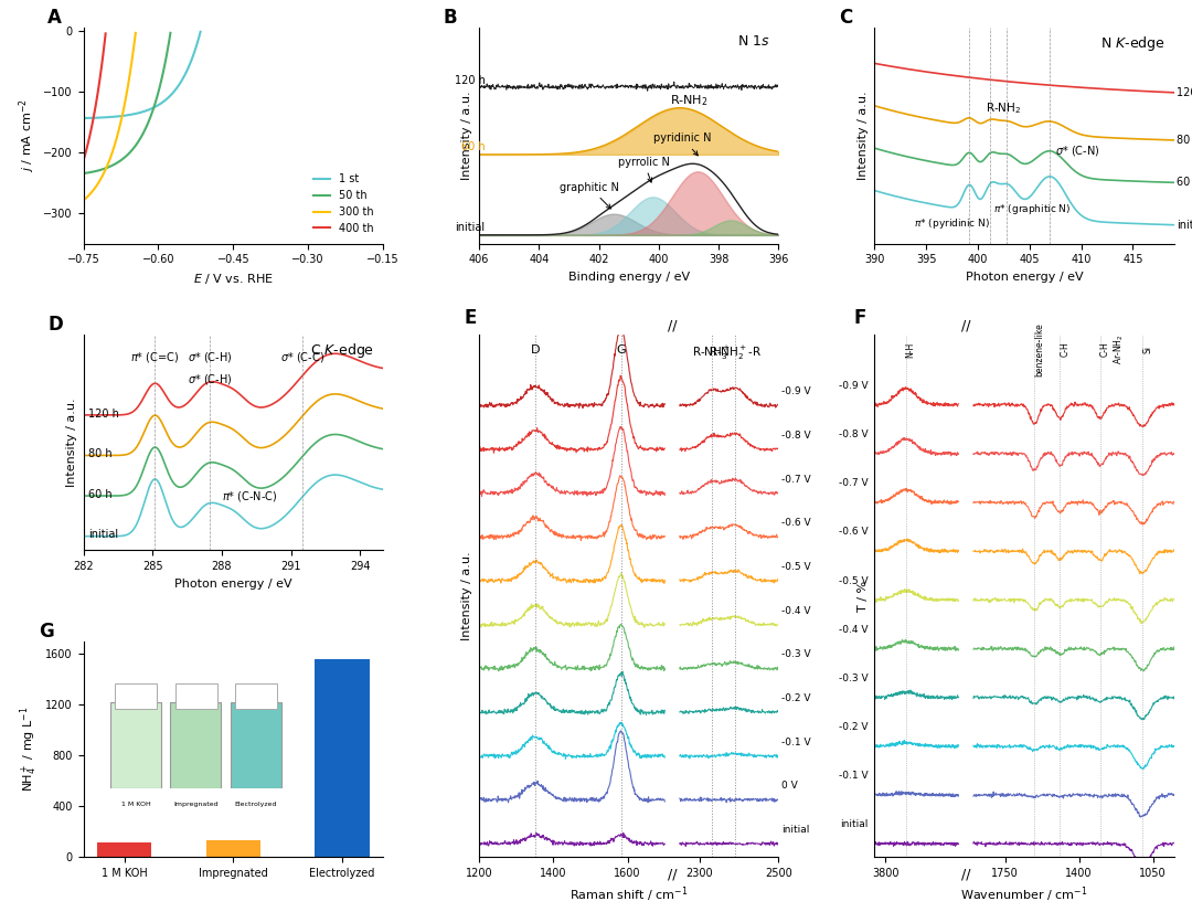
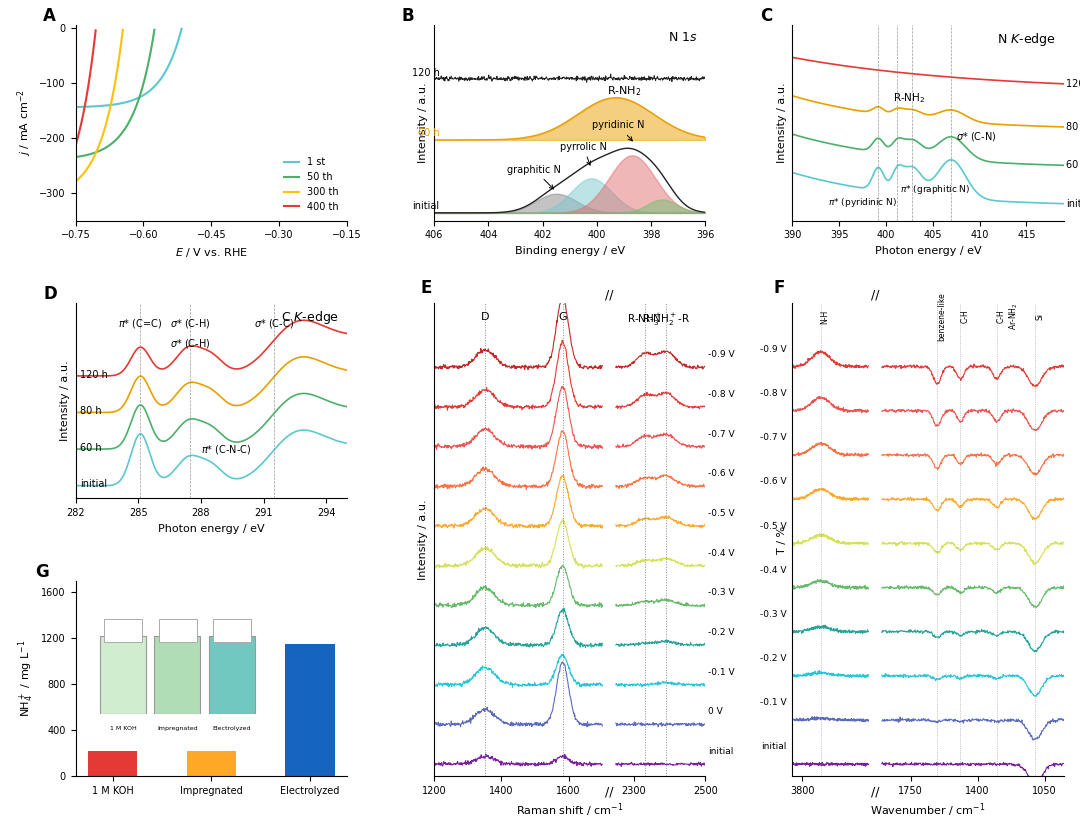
1 M KOH: 120 -> 220
Impregnated: 130 -> 220
Electrolyzed: 1560 -> 1150
